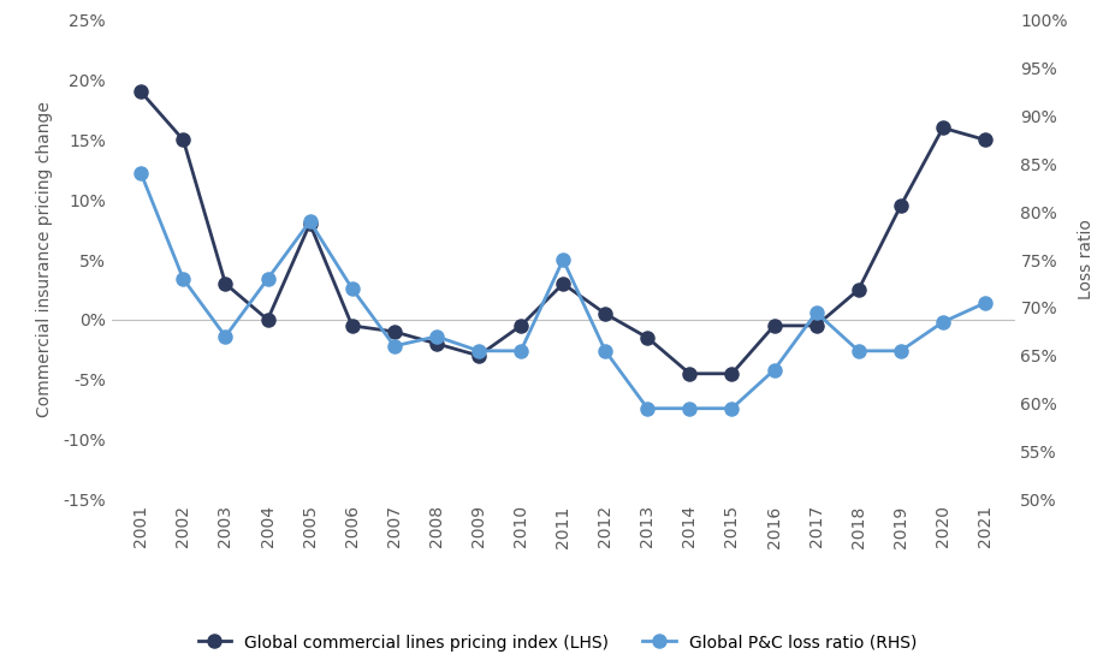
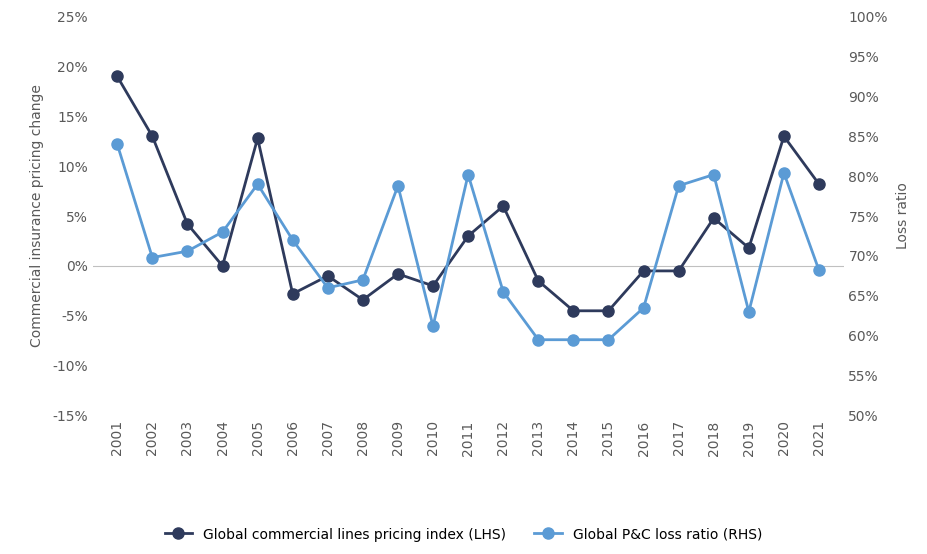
Global commercial lines pricing index (LHS)/2002: 15.0% -> 13.0%
Global P&C loss ratio (RHS)/2002: 73.0% -> 69.8%
Global commercial lines pricing index (LHS)/2003: 3.0% -> 4.2%
Global P&C loss ratio (RHS)/2003: 67.0% -> 70.6%
Global commercial lines pricing index (LHS)/2005: 8.0% -> 12.8%
Global commercial lines pricing index (LHS)/2006: -0.5% -> -2.8%
Global commercial lines pricing index (LHS)/2008: -2.0% -> -3.4%
Global commercial lines pricing index (LHS)/2009: -3.0% -> -0.8%
Global P&C loss ratio (RHS)/2009: 65.5% -> 78.8%
Global commercial lines pricing index (LHS)/2010: -0.5% -> -2.0%
Global P&C loss ratio (RHS)/2010: 65.5% -> 61.2%
Global P&C loss ratio (RHS)/2011: 75.0% -> 80.2%
Global commercial lines pricing index (LHS)/2012: 0.5% -> 6.0%
Global P&C loss ratio (RHS)/2017: 69.5% -> 78.8%
Global commercial lines pricing index (LHS)/2018: 2.5% -> 4.8%
Global P&C loss ratio (RHS)/2018: 65.5% -> 80.2%
Global commercial lines pricing index (LHS)/2019: 9.5% -> 1.8%
Global P&C loss ratio (RHS)/2019: 65.5% -> 63.0%
Global commercial lines pricing index (LHS)/2020: 16.0% -> 13.0%
Global P&C loss ratio (RHS)/2020: 68.5% -> 80.4%
Global commercial lines pricing index (LHS)/2021: 15.0% -> 8.2%
Global P&C loss ratio (RHS)/2021: 70.5% -> 68.2%
